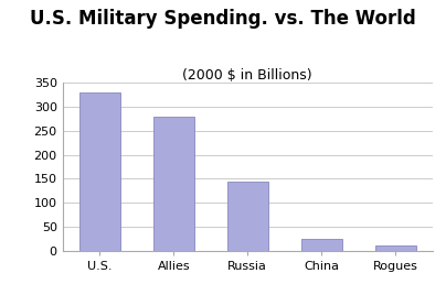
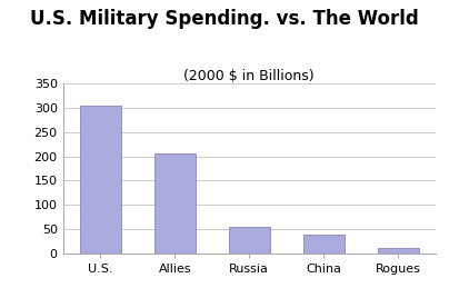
U.S.: 330 -> 305
Allies: 280 -> 205
Russia: 145 -> 55
China: 25 -> 38
